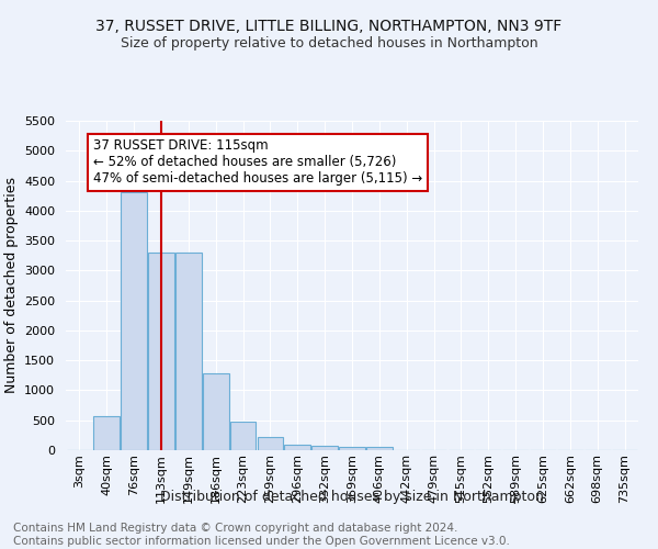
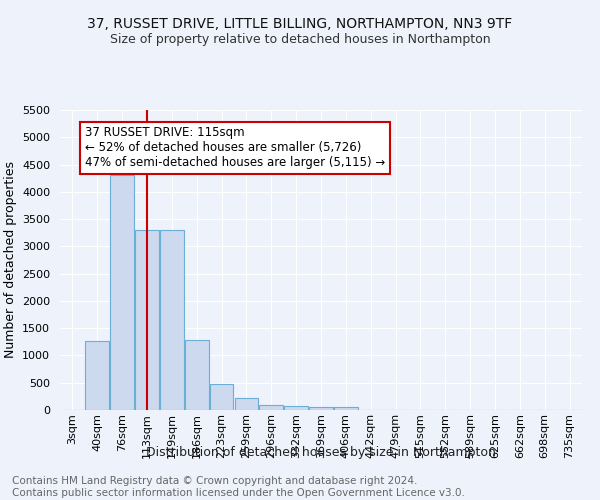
40sqm: 560 -> 1270
